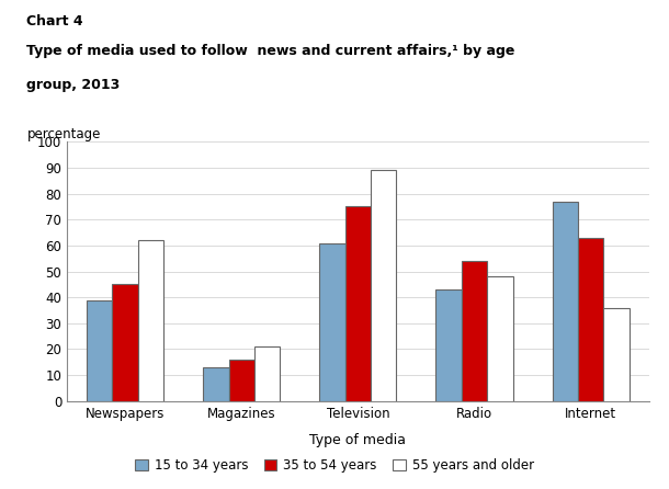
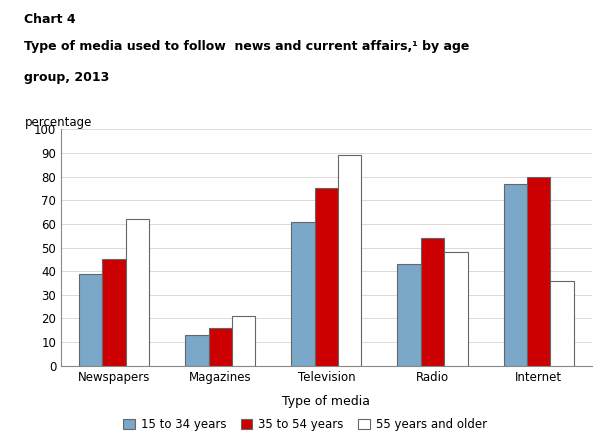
35 to 54 years/Internet: 63 -> 80
